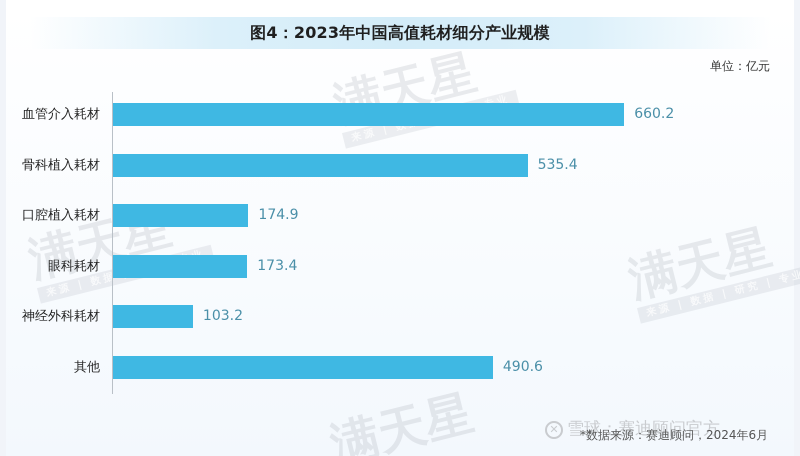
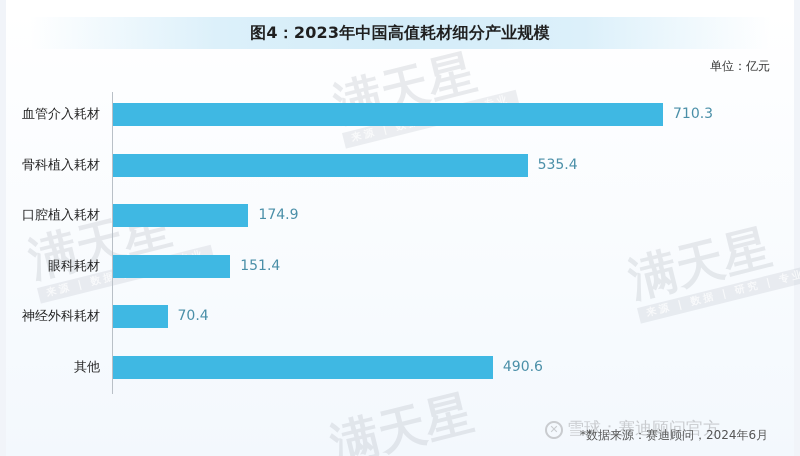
血管介入耗材: 660.2 -> 710.3
眼科耗材: 173.4 -> 151.4
神经外科耗材: 103.2 -> 70.4
